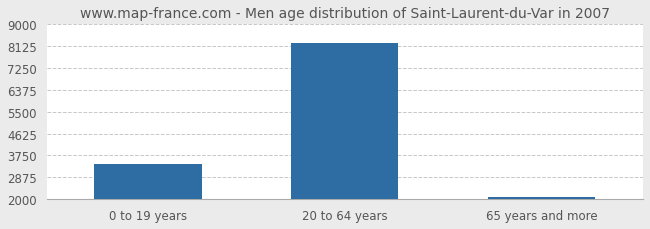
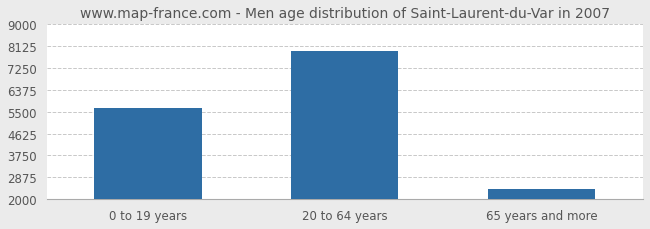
0 to 19 years: 3400 -> 5650
20 to 64 years: 8250 -> 7900
65 years and more: 2080 -> 2400
